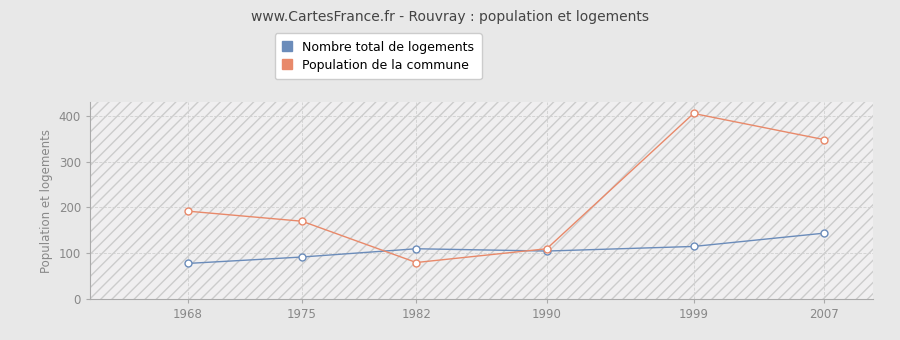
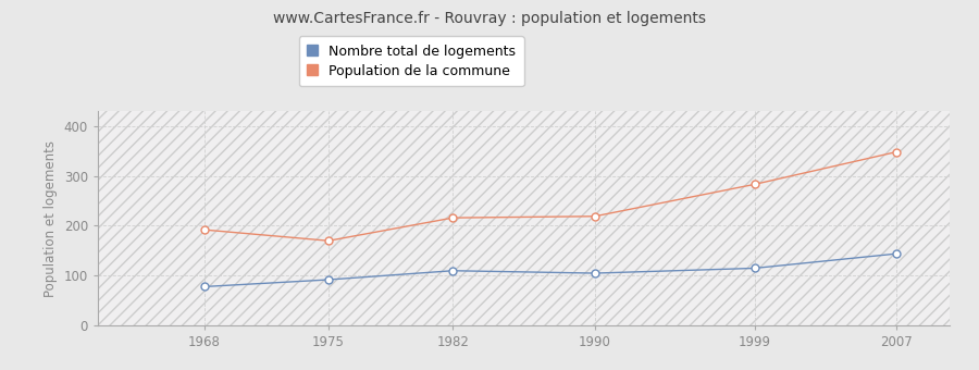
Population de la commune/1982: 80 -> 216
Population de la commune/1990: 110 -> 219
Population de la commune/1999: 405 -> 283
